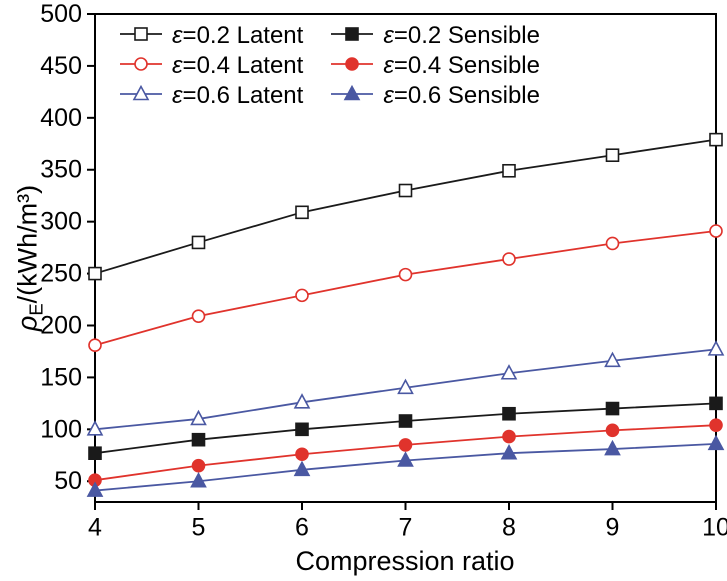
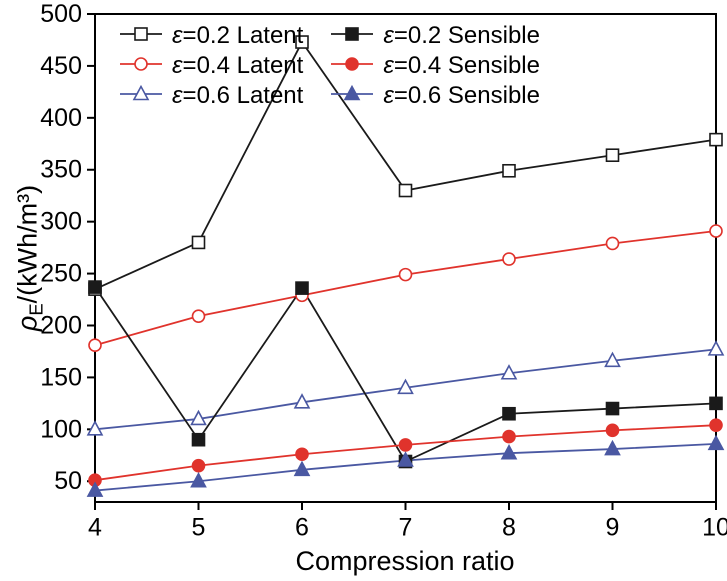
ε=0.2 Latent/4: 250 -> 235
ε=0.2 Sensible/4: 77 -> 237
ε=0.2 Latent/6: 309 -> 473
ε=0.2 Sensible/6: 100 -> 236
ε=0.2 Sensible/7: 108 -> 69
